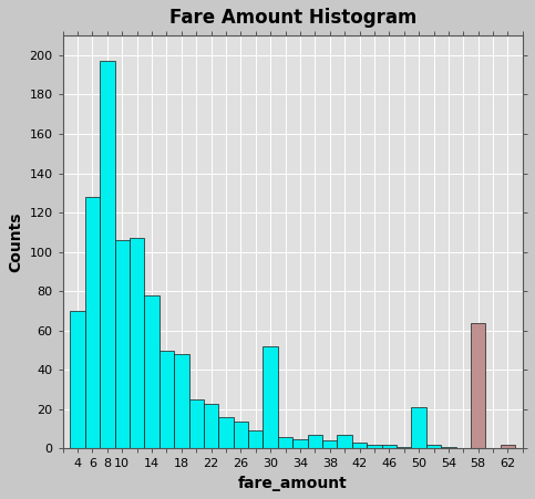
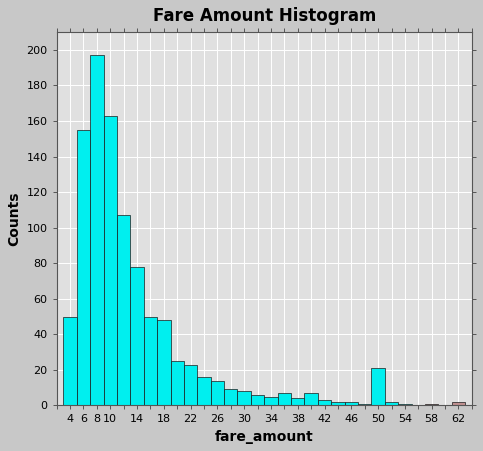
4: 70 -> 50
6: 128 -> 155
10: 106 -> 163
30: 52 -> 8
58: 64 -> 1
